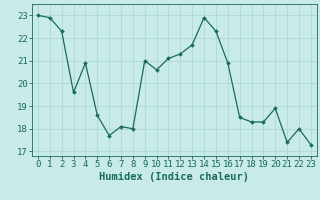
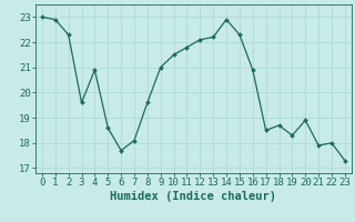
8: 18.0 -> 19.6
10: 20.6 -> 21.5
11: 21.1 -> 21.8
12: 21.3 -> 22.1
13: 21.7 -> 22.2
18: 18.3 -> 18.7
21: 17.4 -> 17.9
